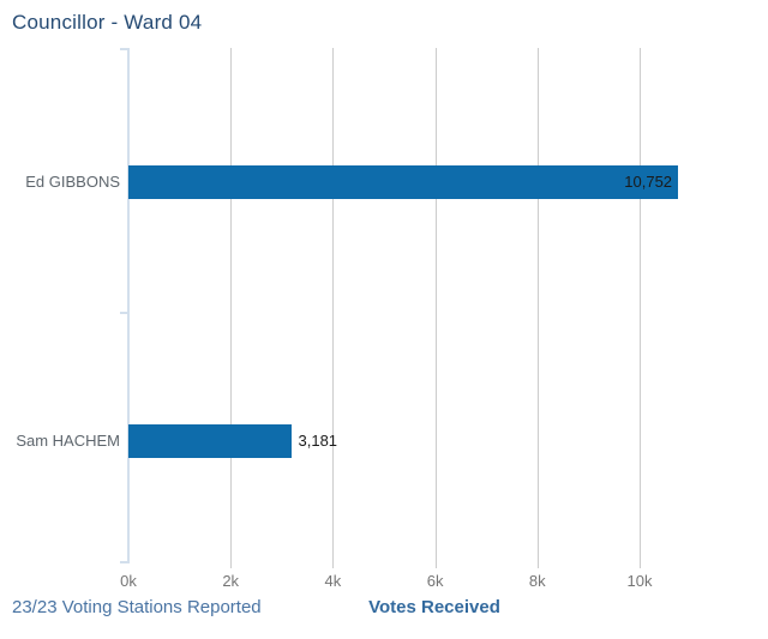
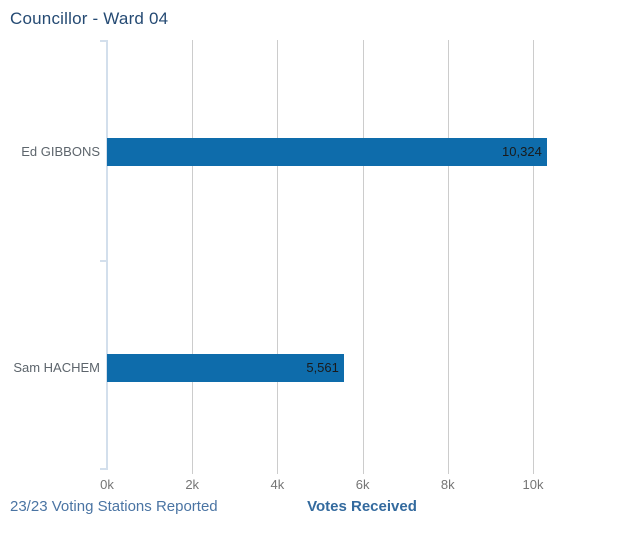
Ed GIBBONS: 10,752 -> 10,324
Sam HACHEM: 3,181 -> 5,561
